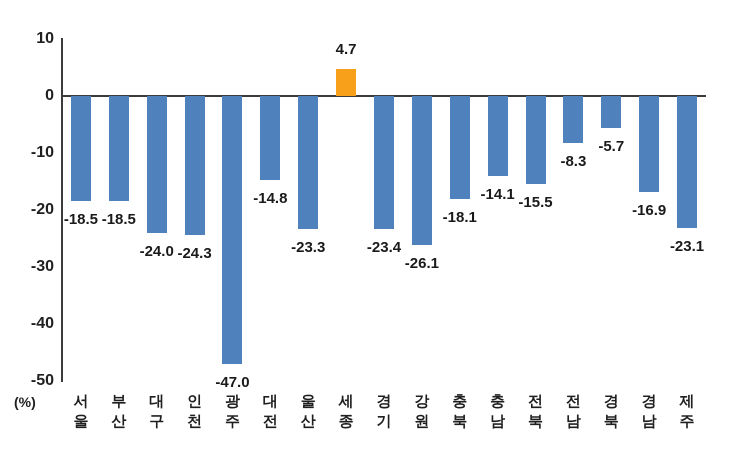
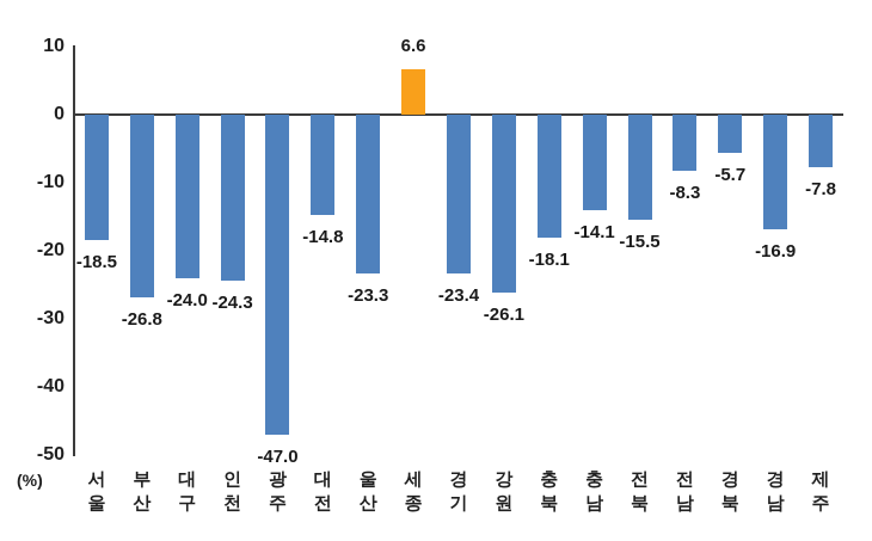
부산: -18.5 -> -26.8
세종: 4.7 -> 6.6
제주: -23.1 -> -7.8
